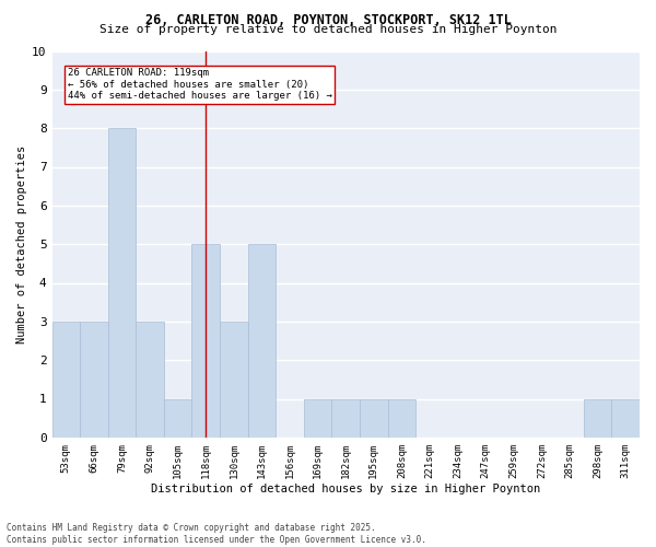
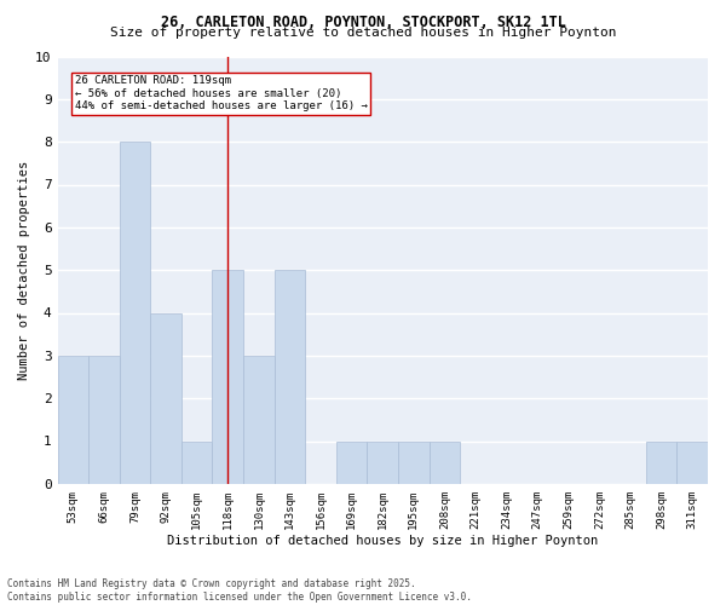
92sqm: 3 -> 4
